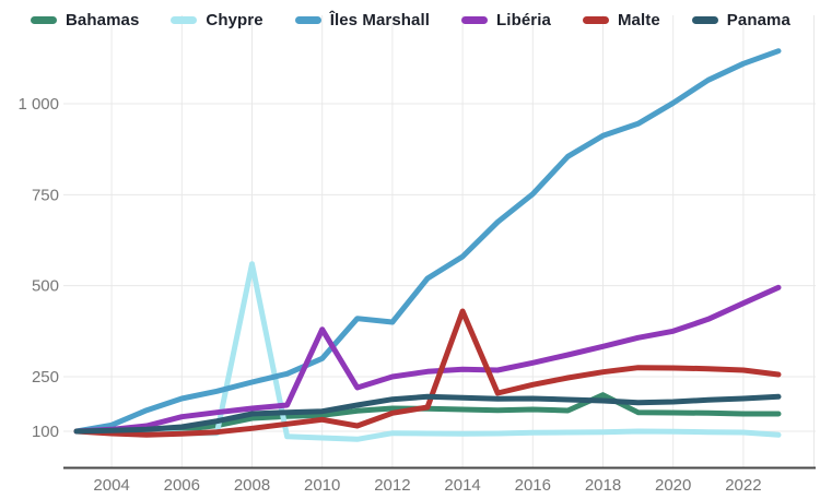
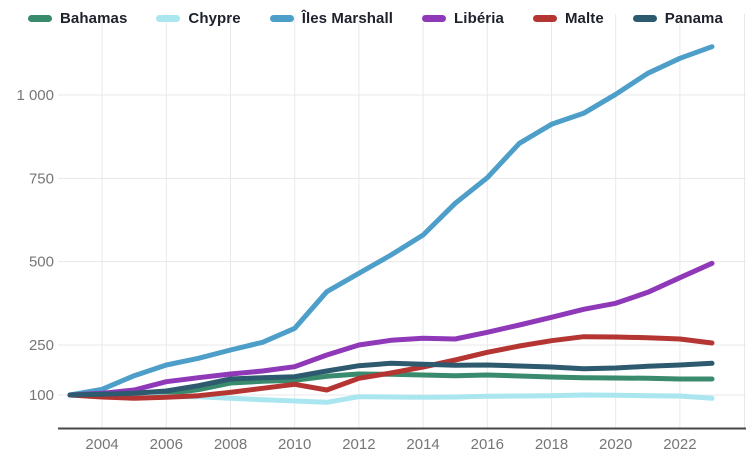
Chypre/2008: 560 -> 90
Libéria/2010: 380 -> 180
Îles Marshall/2012: 400 -> 460
Malte/2014: 430 -> 180
Bahamas/2018: 200 -> 150
